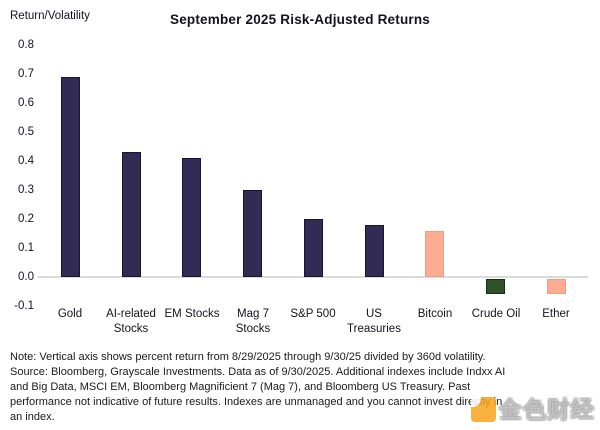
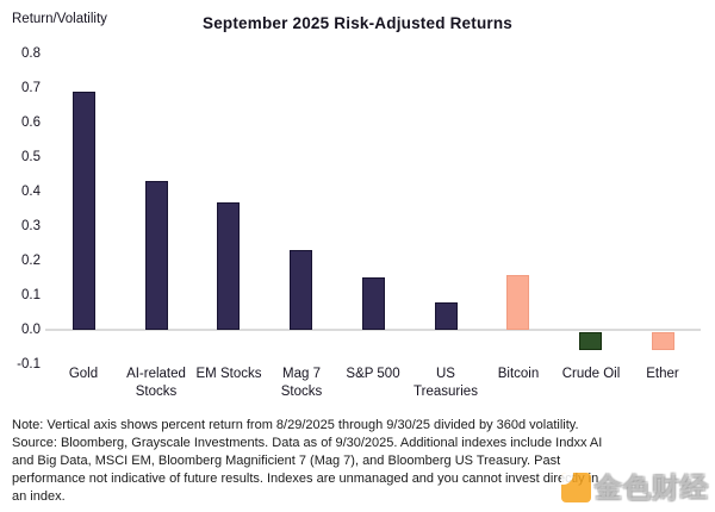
EM Stocks: 0.41 -> 0.37
Mag 7 Stocks: 0.30 -> 0.23
S&P 500: 0.20 -> 0.15
US Treasuries: 0.18 -> 0.08
